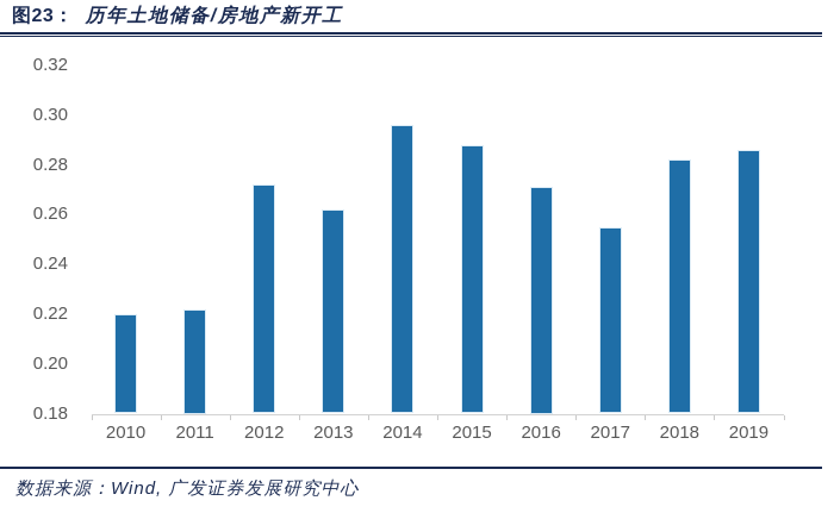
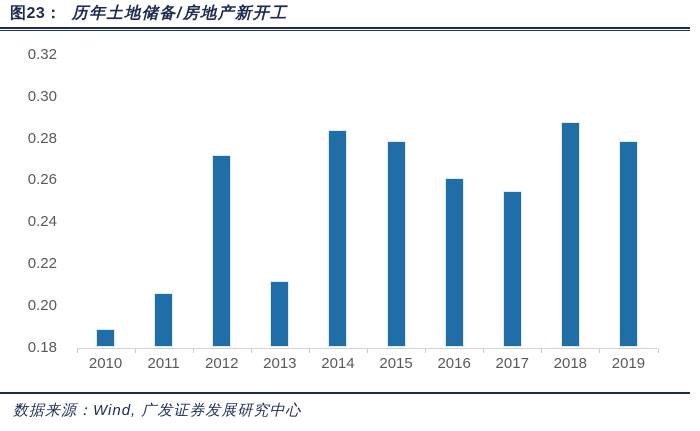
2010: 0.220 -> 0.189
2011: 0.222 -> 0.206
2013: 0.262 -> 0.212
2014: 0.296 -> 0.284
2015: 0.288 -> 0.279
2016: 0.271 -> 0.261
2018: 0.282 -> 0.288
2019: 0.286 -> 0.279
